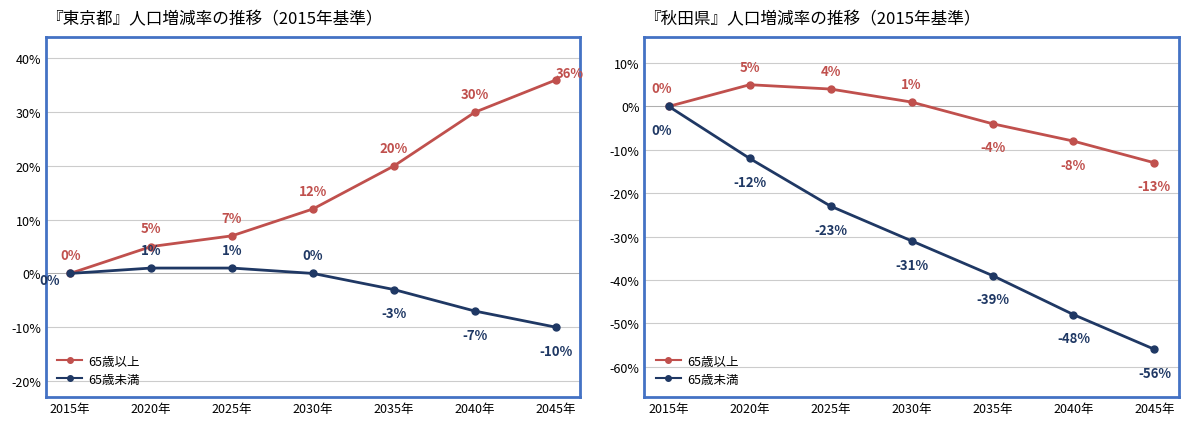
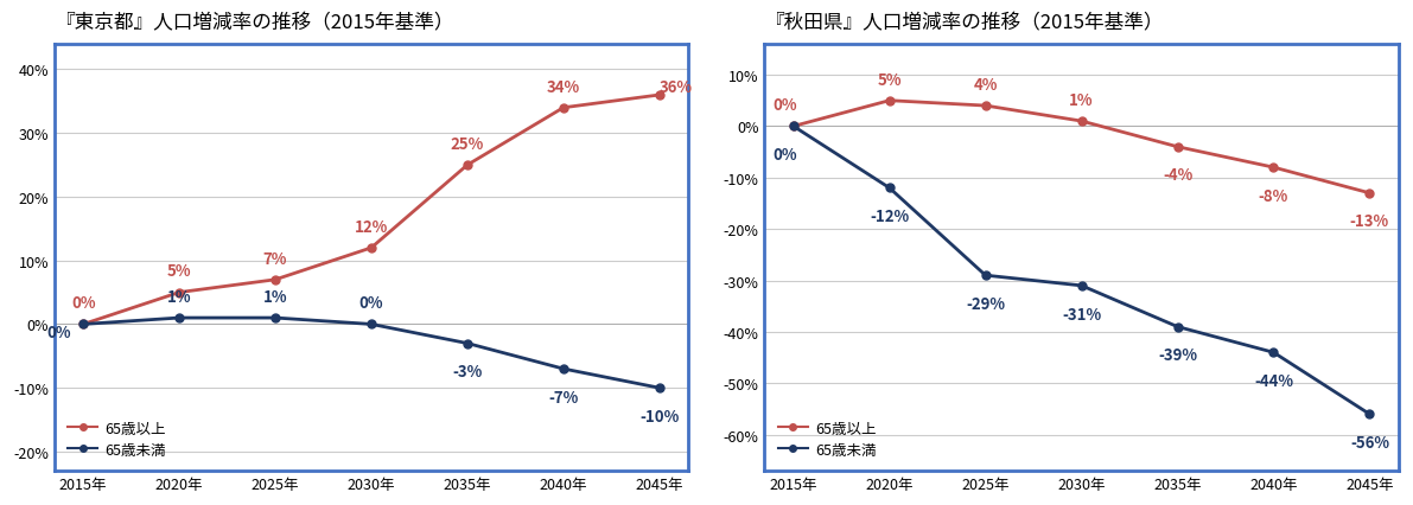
『東京都』人口増減率の推移（2015年基準）/65歳以上/2035年: 20% -> 25%
『東京都』人口増減率の推移（2015年基準）/65歳以上/2040年: 30% -> 34%
『秋田県』人口増減率の推移（2015年基準）/65歳未満/2025年: -23% -> -29%
『秋田県』人口増減率の推移（2015年基準）/65歳未満/2040年: -48% -> -44%
